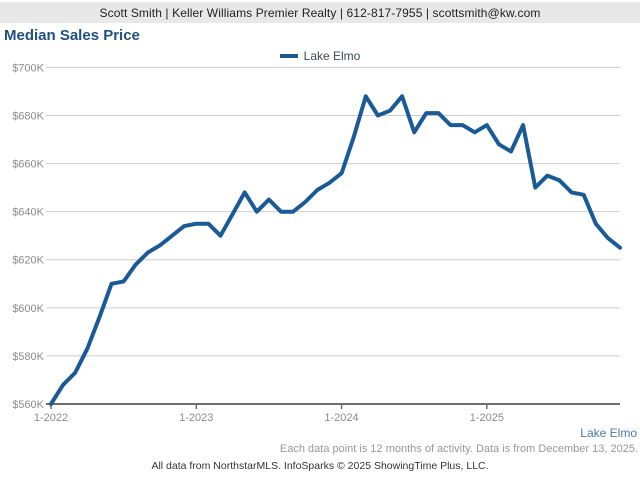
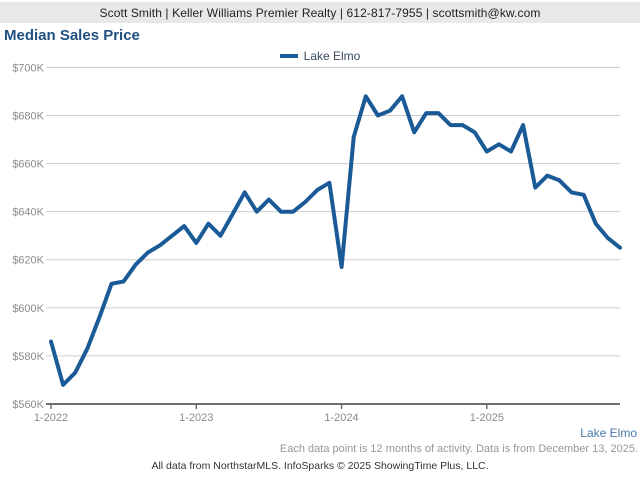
1-2022: $560K -> $586K
1-2023: $635K -> $627K
1-2024: $656K -> $617K
1-2025: $676K -> $665K
